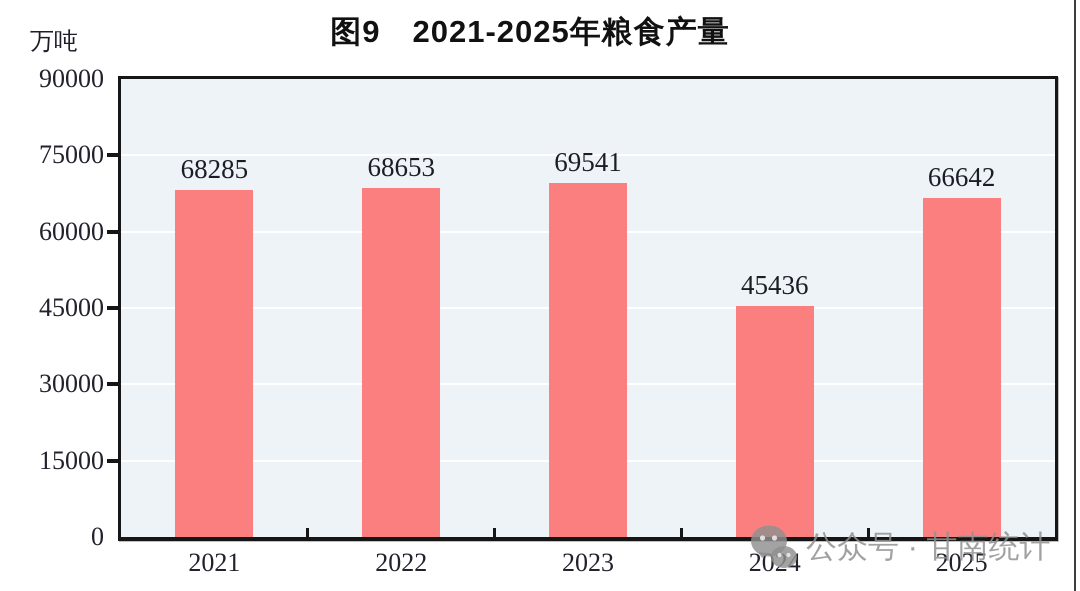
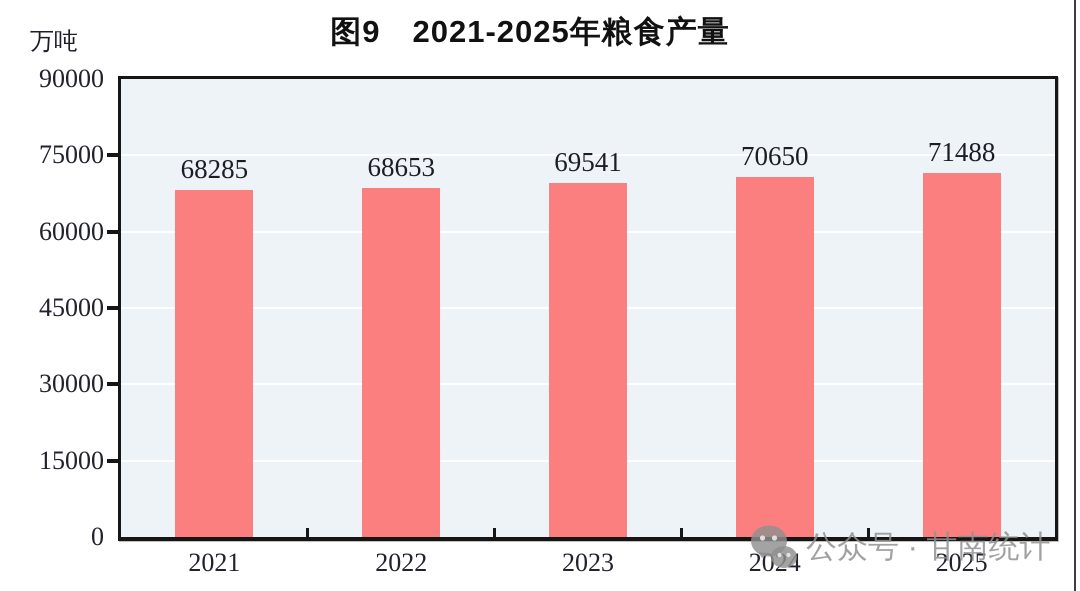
2024: 45436 -> 70650
2025: 66642 -> 71488
